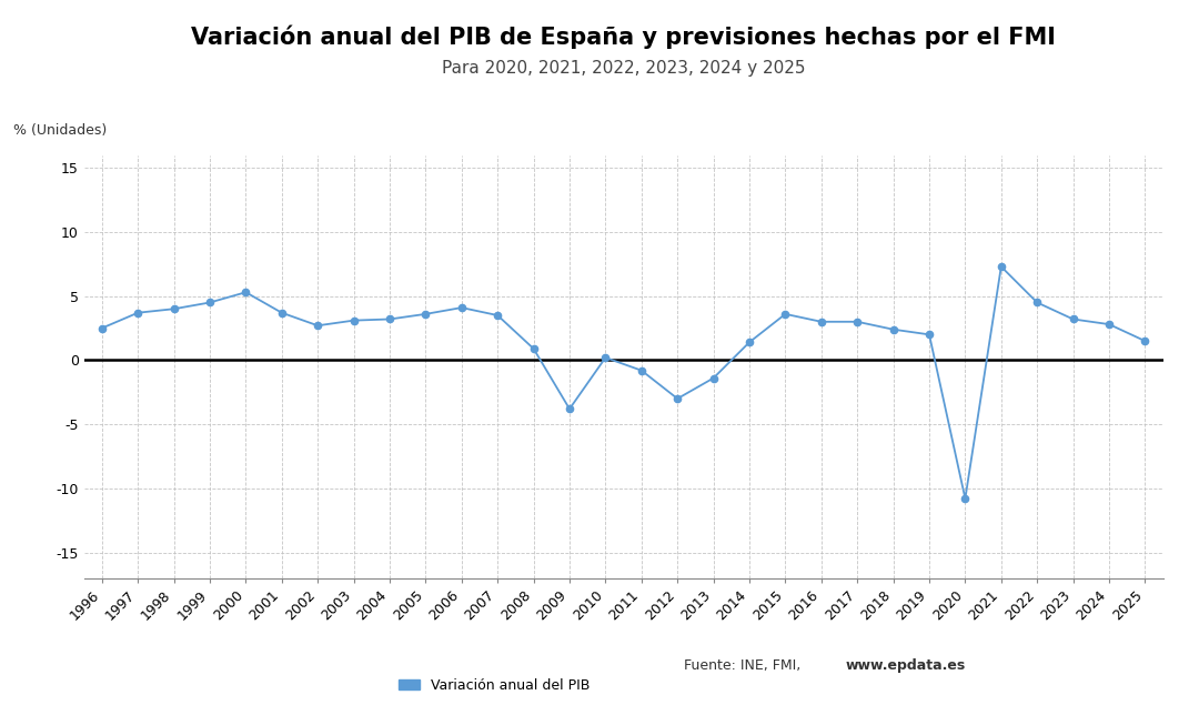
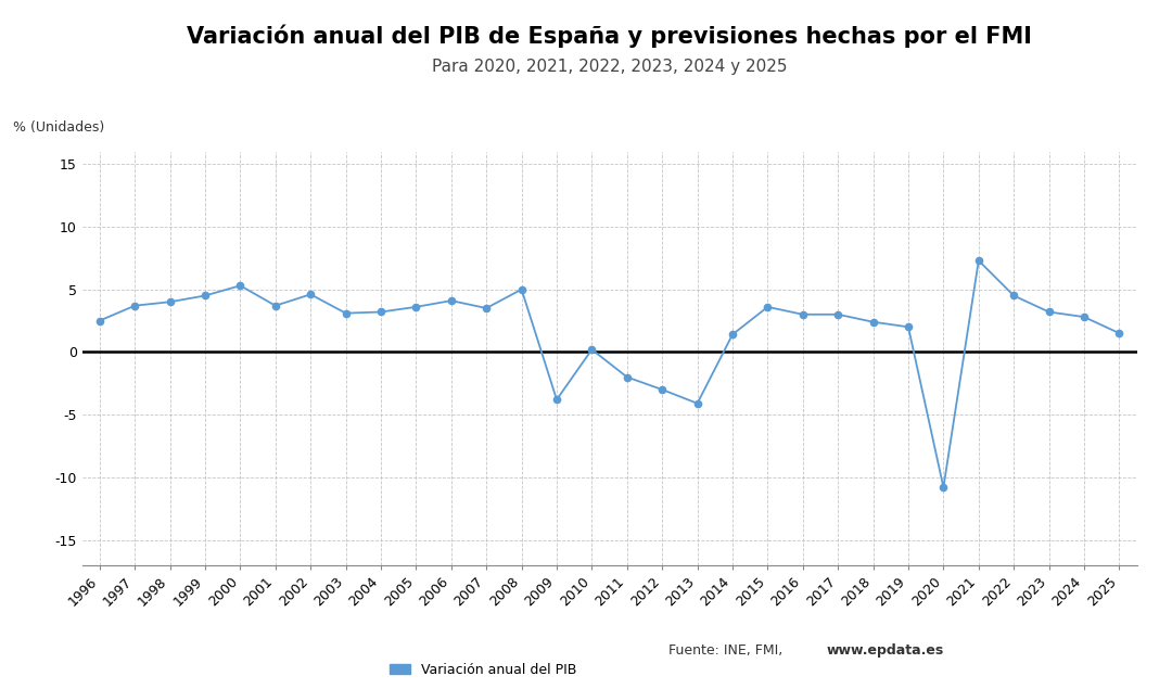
2002: 2.7 -> 4.6
2008: 0.9 -> 5.0
2011: -0.8 -> -2.0
2013: -1.4 -> -4.1
